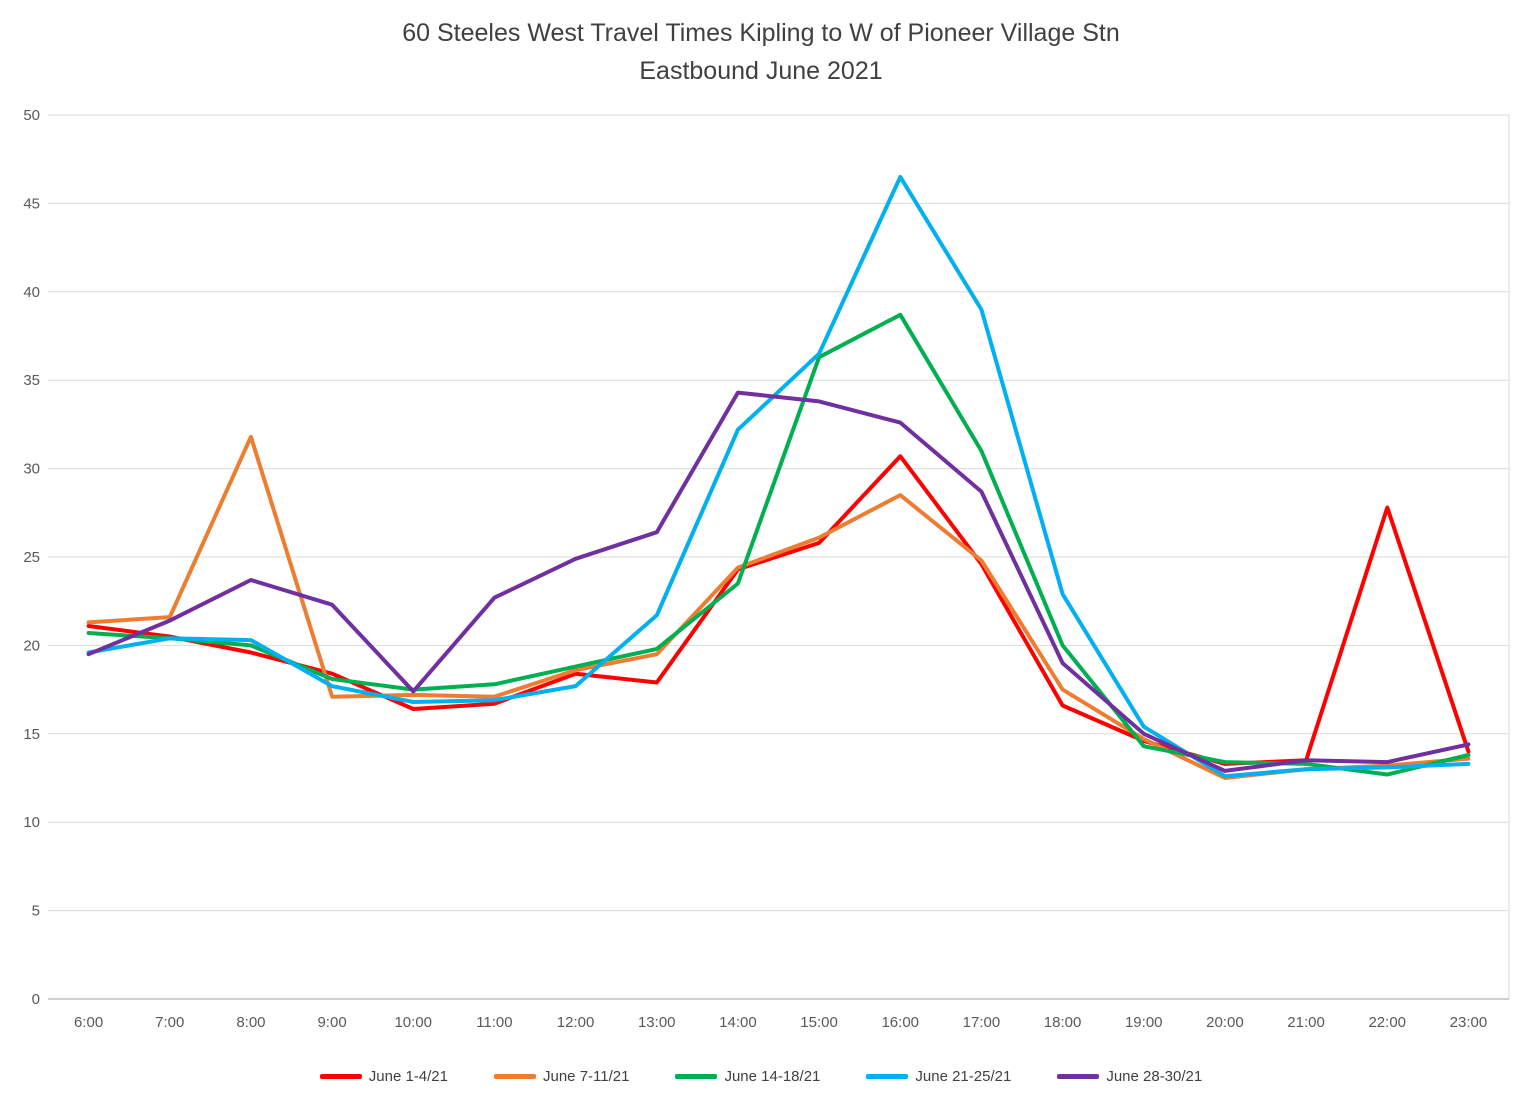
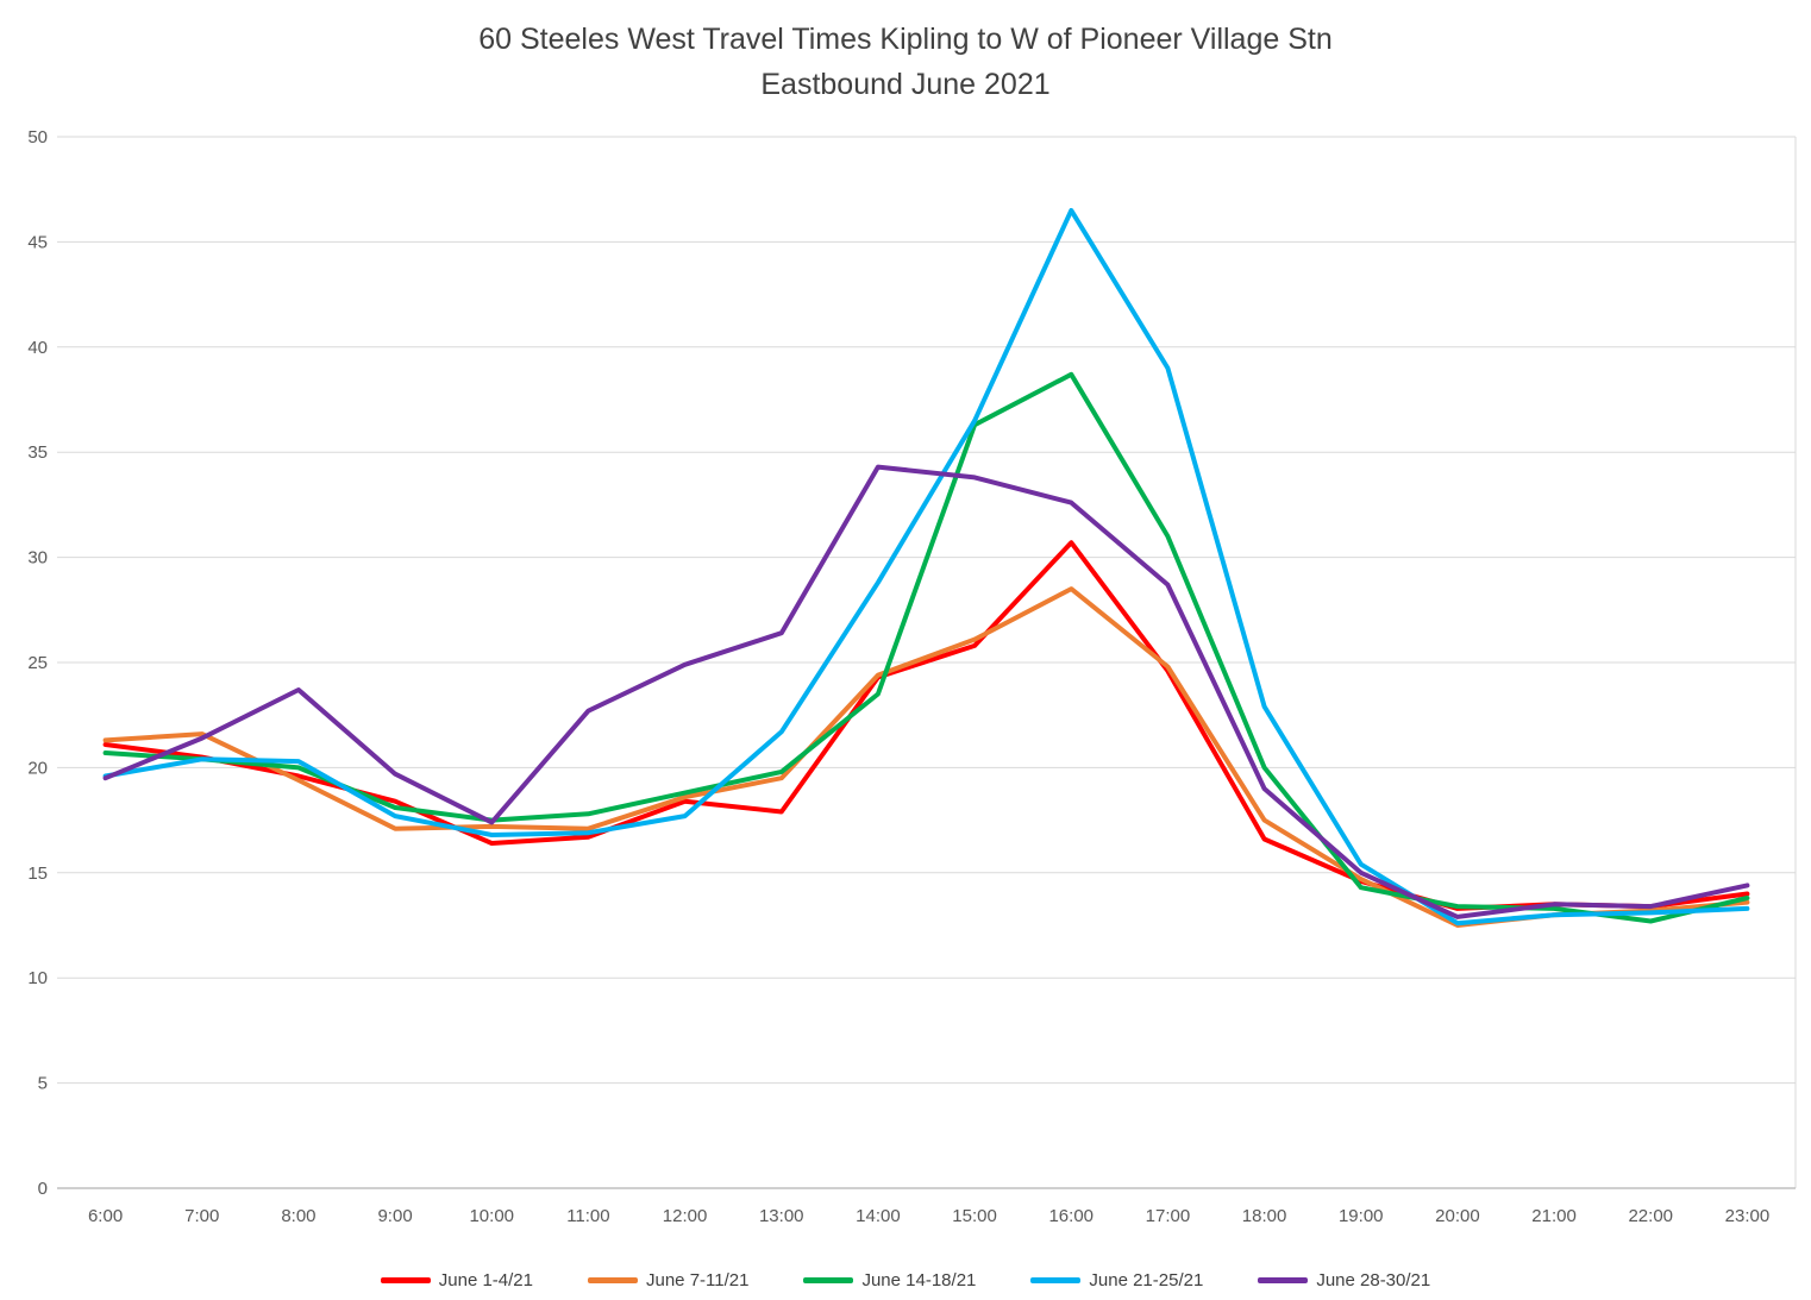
June 7-11/21/8:00: 31.8 -> 19.4
June 28-30/21/9:00: 22.3 -> 19.7
June 21-25/21/14:00: 32.2 -> 28.8
June 1-4/21/22:00: 27.8 -> 13.4
